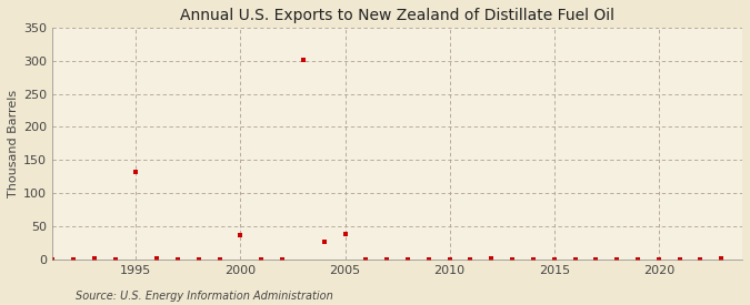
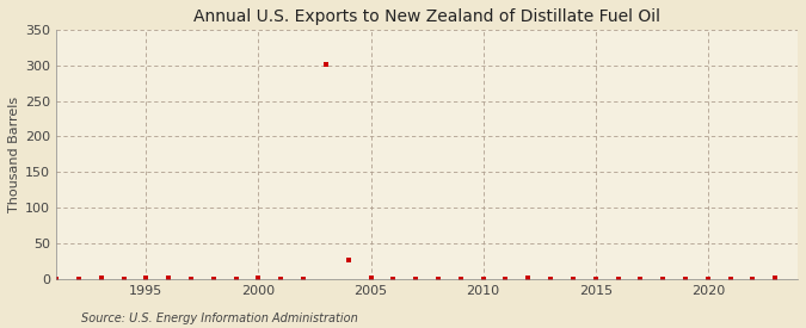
1995: 132 -> 1
2000: 36 -> 1
2005: 38 -> 1
